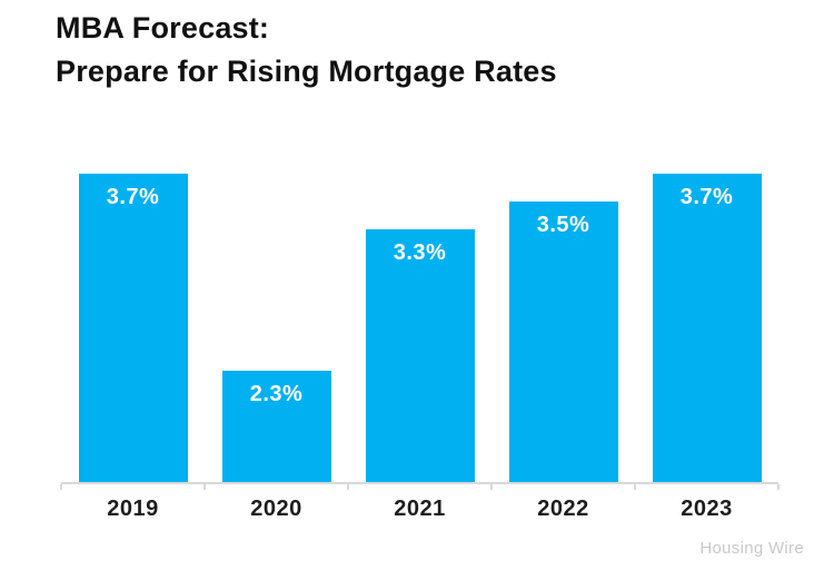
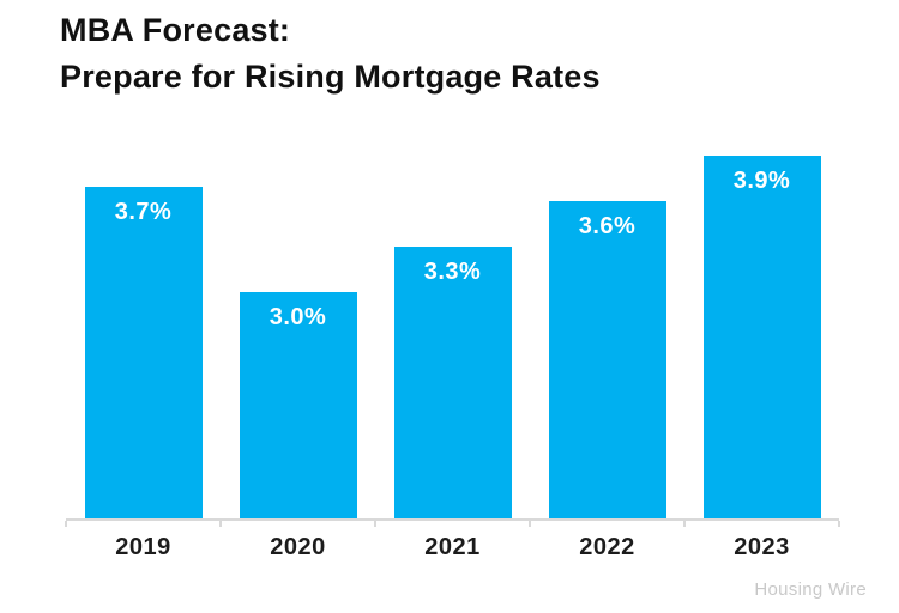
2020: 2.3% -> 3.0%
2022: 3.5% -> 3.6%
2023: 3.7% -> 3.9%
